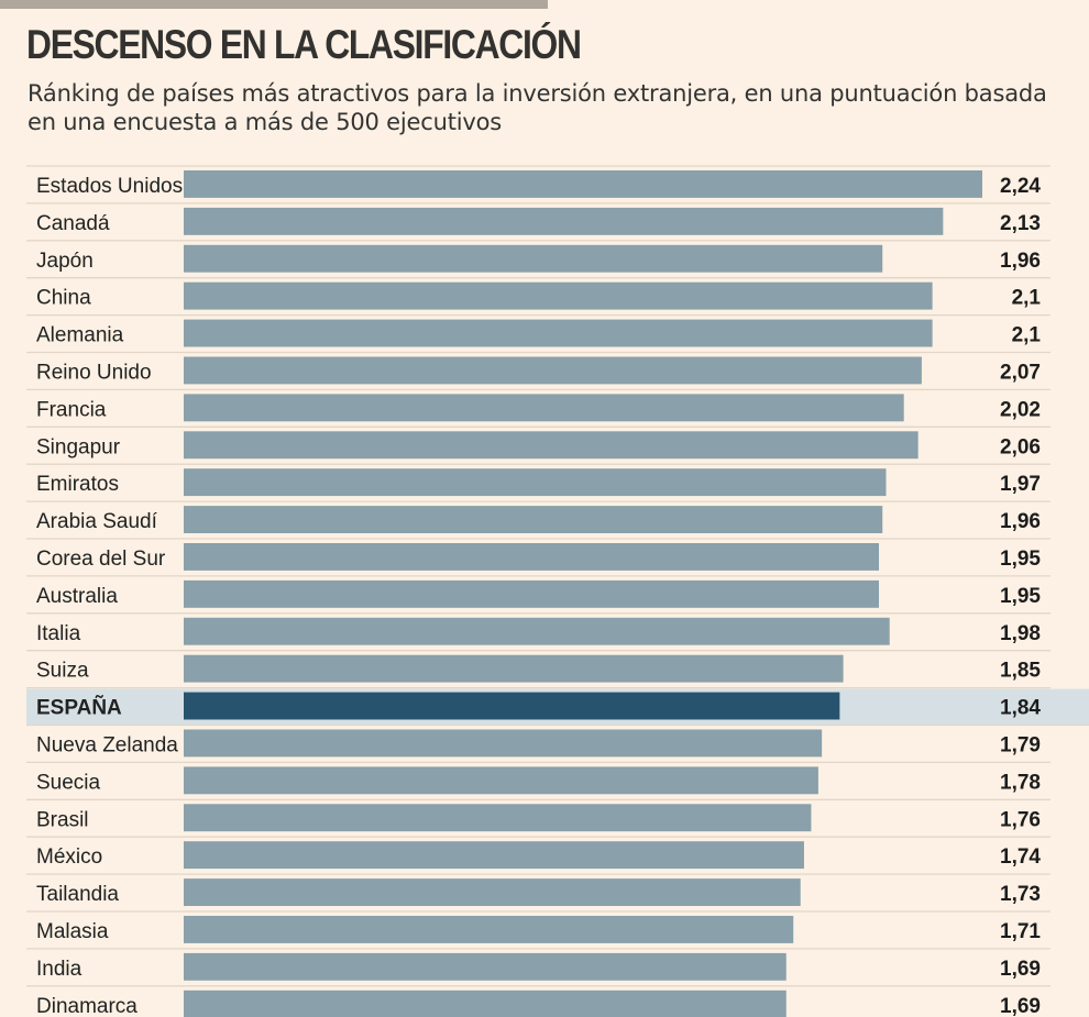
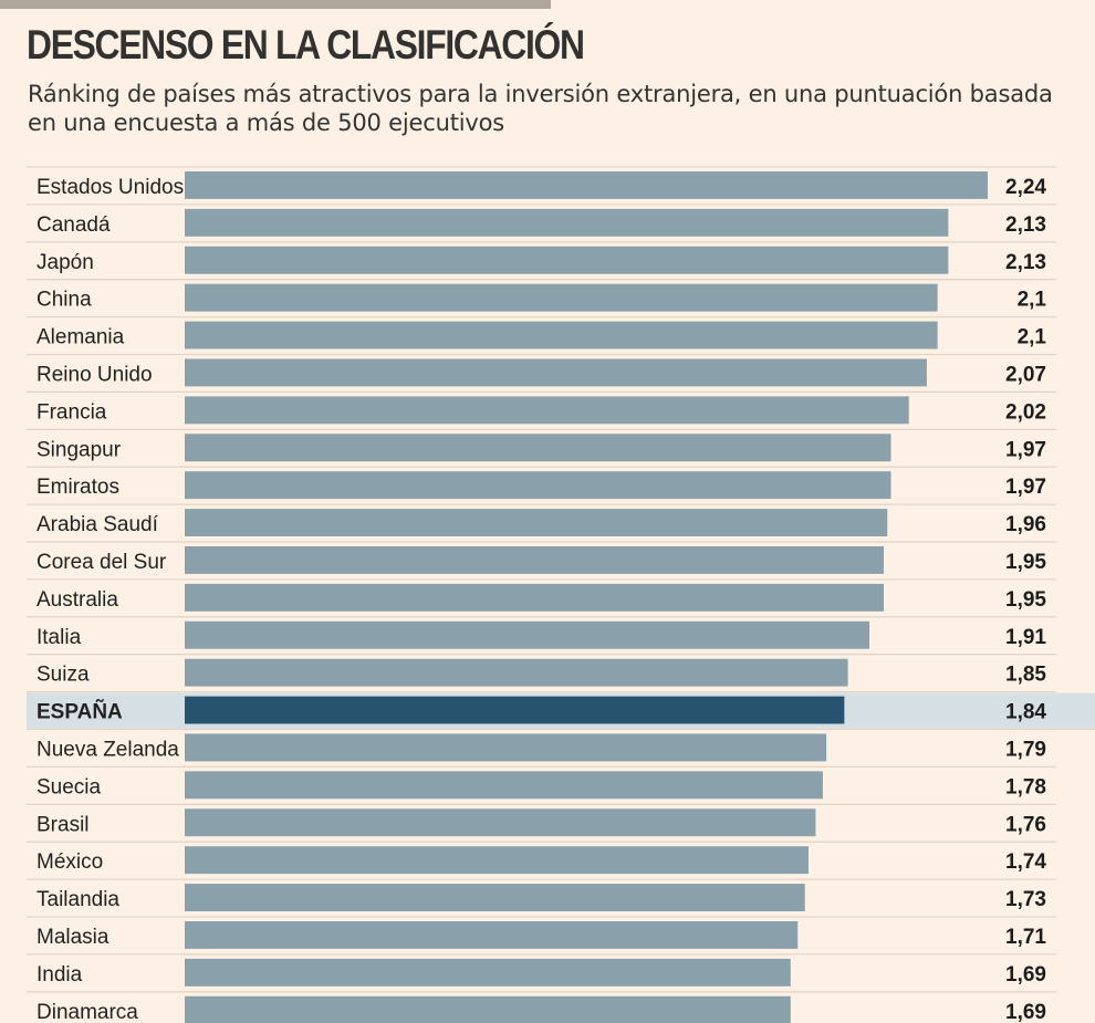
Japón: 1,96 -> 2,13
Singapur: 2,06 -> 1,97
Italia: 1,98 -> 1,91
